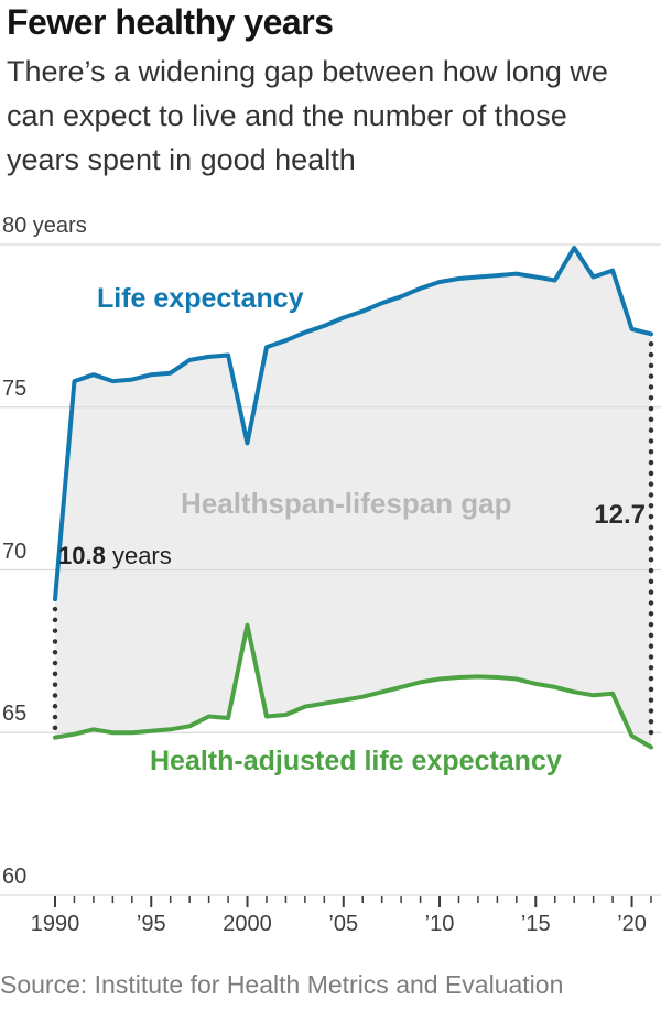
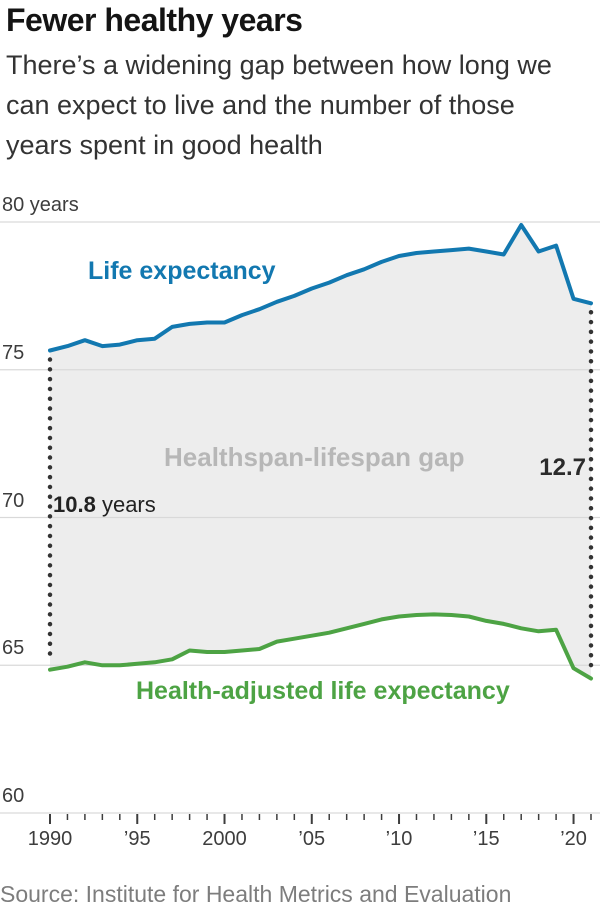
Life expectancy/1990: 69.1 -> 75.7
Life expectancy/2000: 73.9 -> 76.6
Health-adjusted life expectancy/2000: 68.3 -> 65.5
